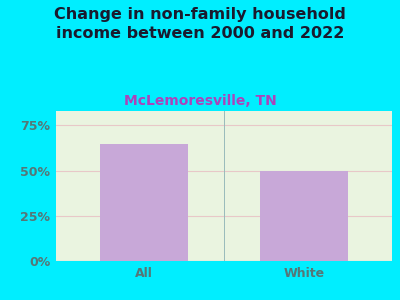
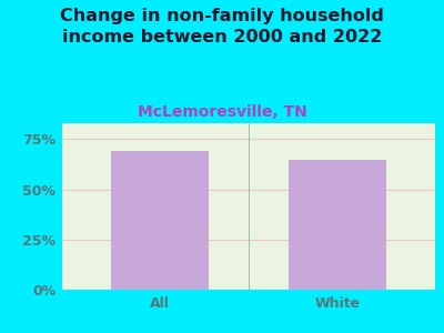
All: 65% -> 69%
White: 50% -> 65%
